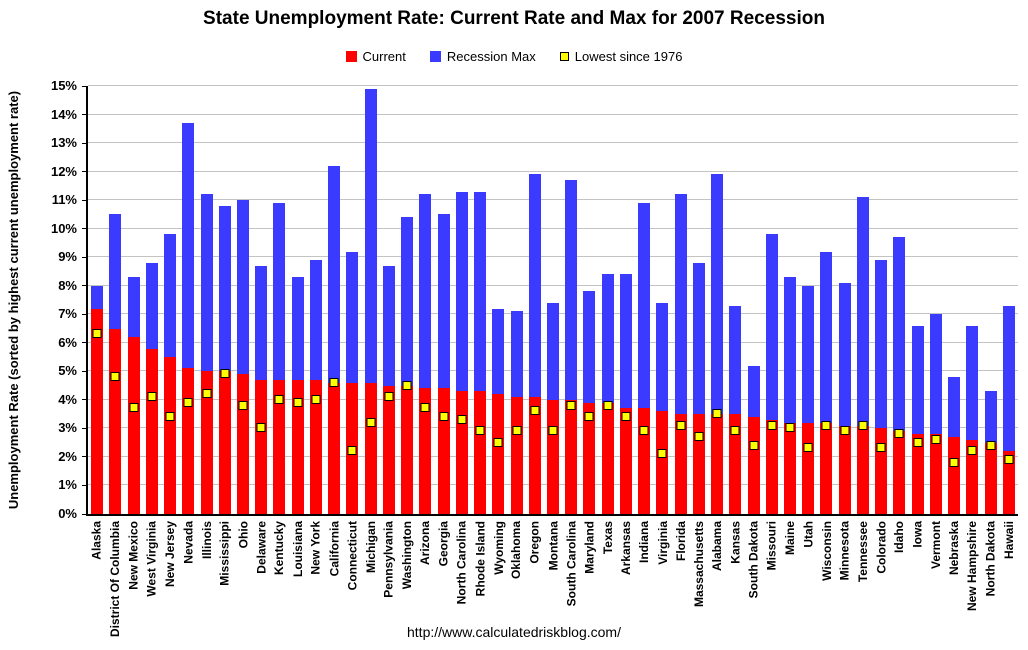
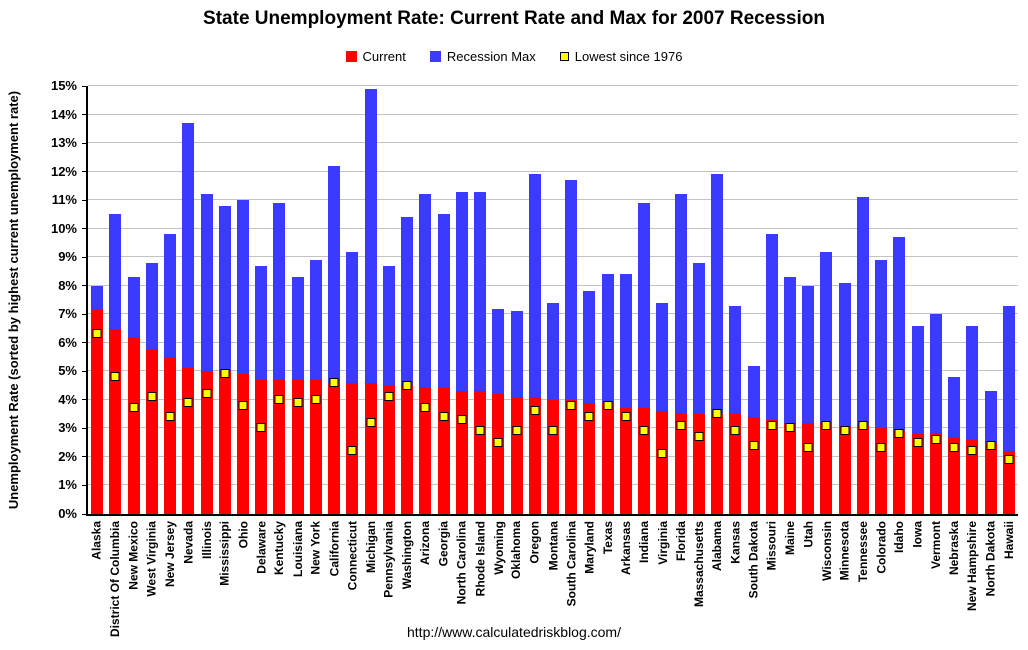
Lowest since 1976/Nebraska: 1.8% -> 2.3%
